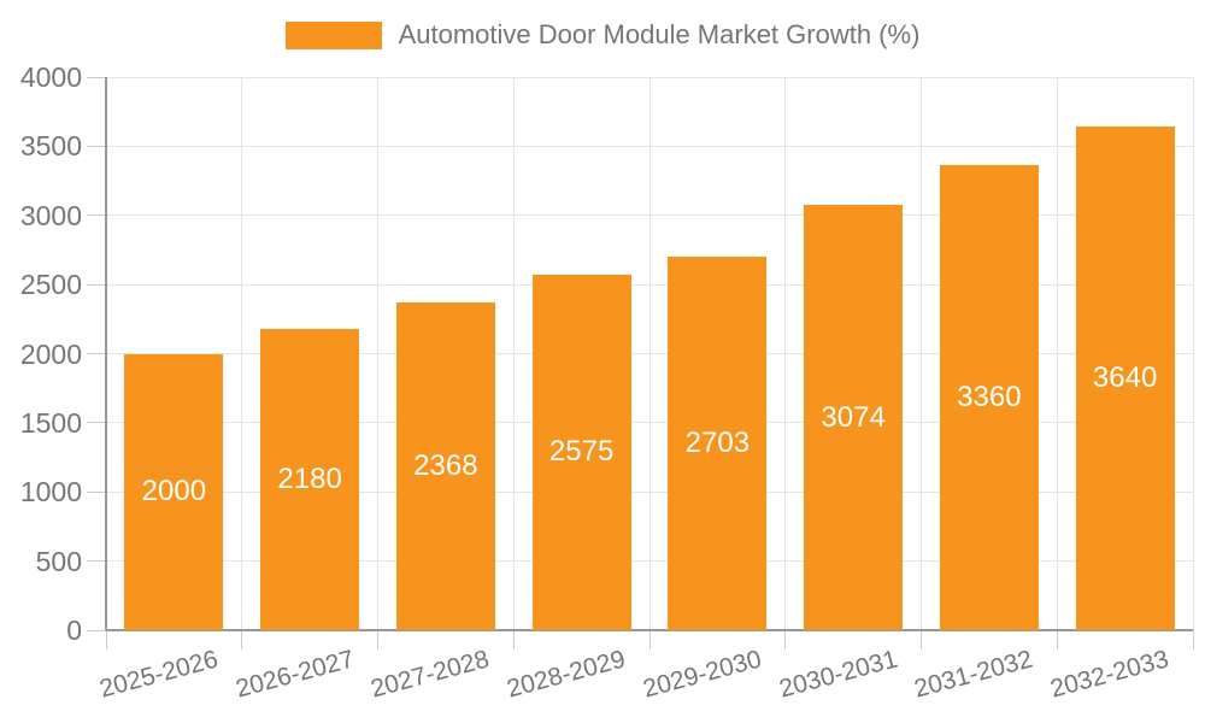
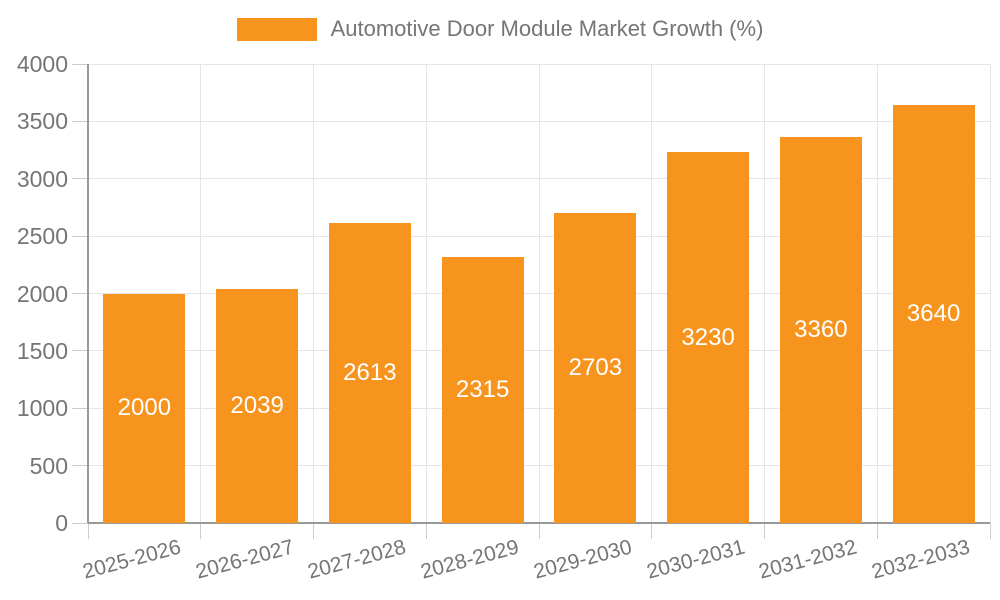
2026-2027: 2180 -> 2039
2027-2028: 2368 -> 2613
2028-2029: 2575 -> 2315
2030-2031: 3074 -> 3230
